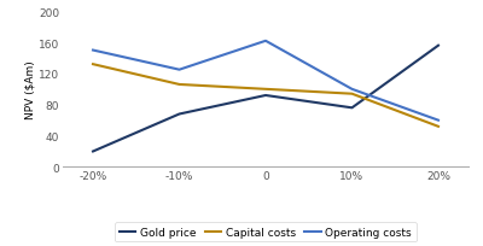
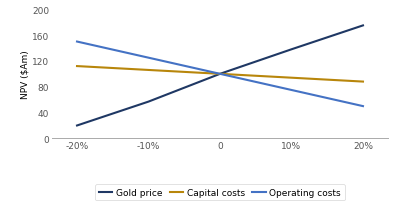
Capital costs/-20%: 132 -> 112
Gold price/-10%: 68 -> 57
Gold price/0: 92 -> 100
Operating costs/0: 162 -> 100
Gold price/10%: 76 -> 138
Operating costs/10%: 100 -> 75
Gold price/20%: 156 -> 175
Capital costs/20%: 52 -> 88
Operating costs/20%: 60 -> 50
